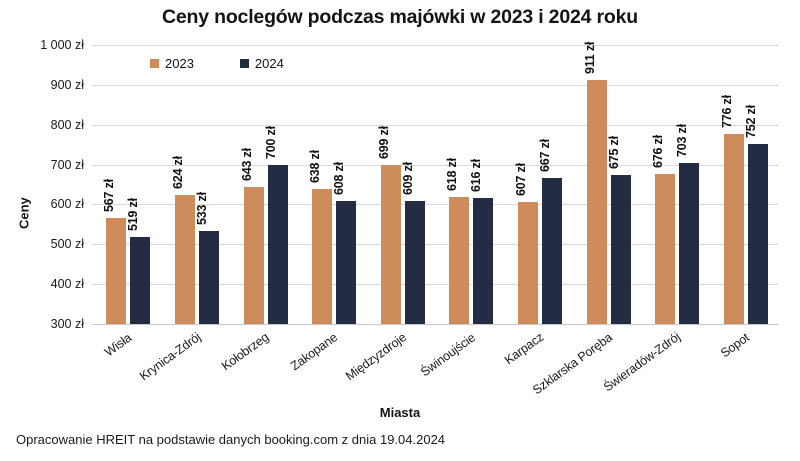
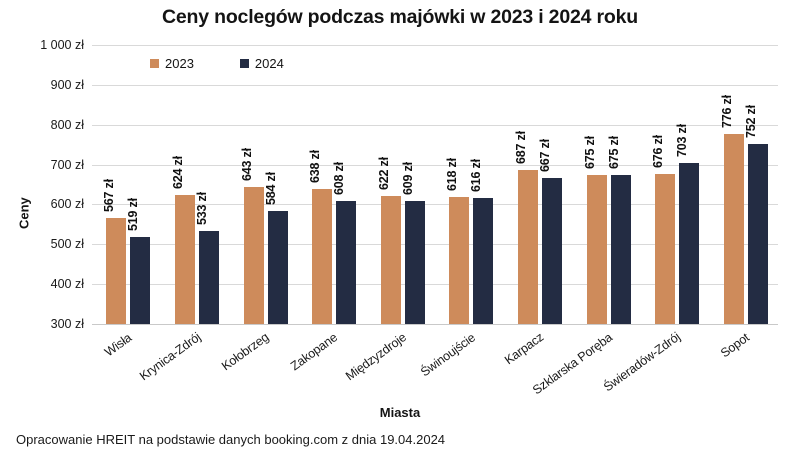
2024/Kołobrzeg: 700 -> 584
2023/Międzyzdroje: 699 -> 622
2023/Karpacz: 607 -> 687
2023/Szklarska Poręba: 911 -> 675
